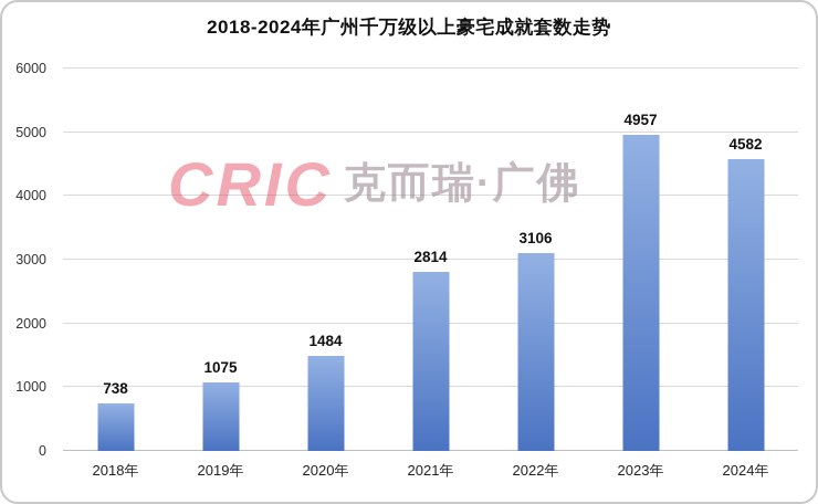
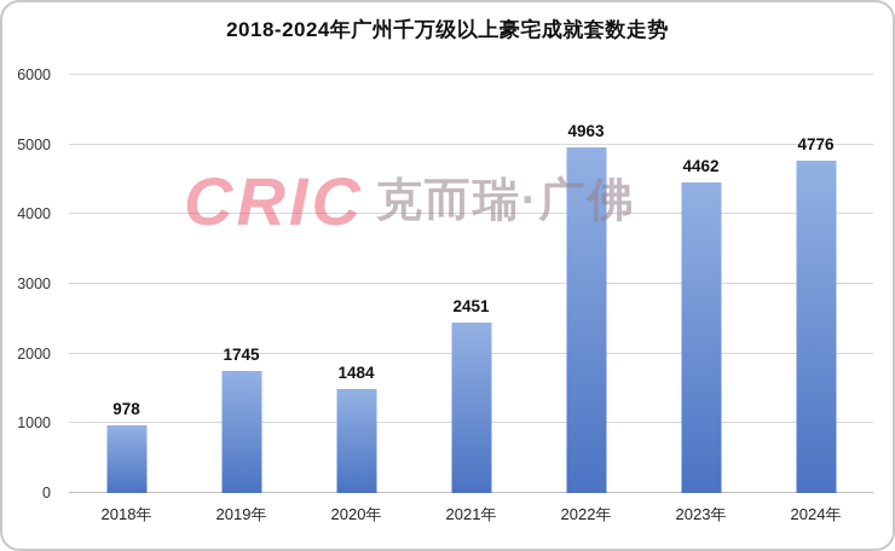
2018年: 738 -> 978
2019年: 1075 -> 1745
2021年: 2814 -> 2451
2022年: 3106 -> 4963
2023年: 4957 -> 4462
2024年: 4582 -> 4776
